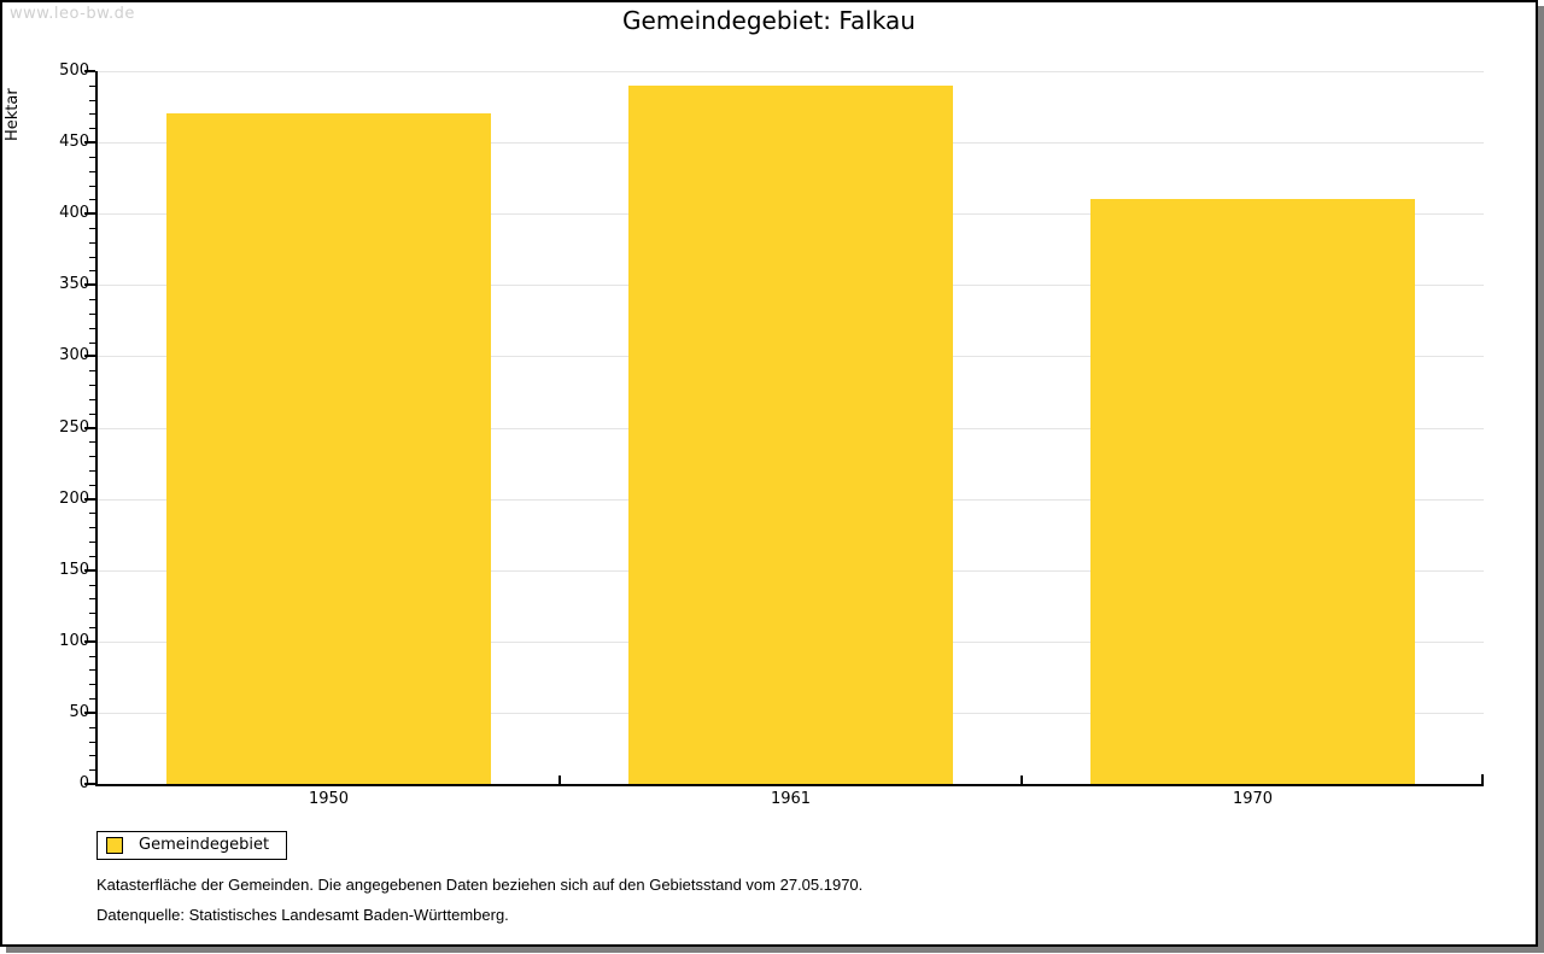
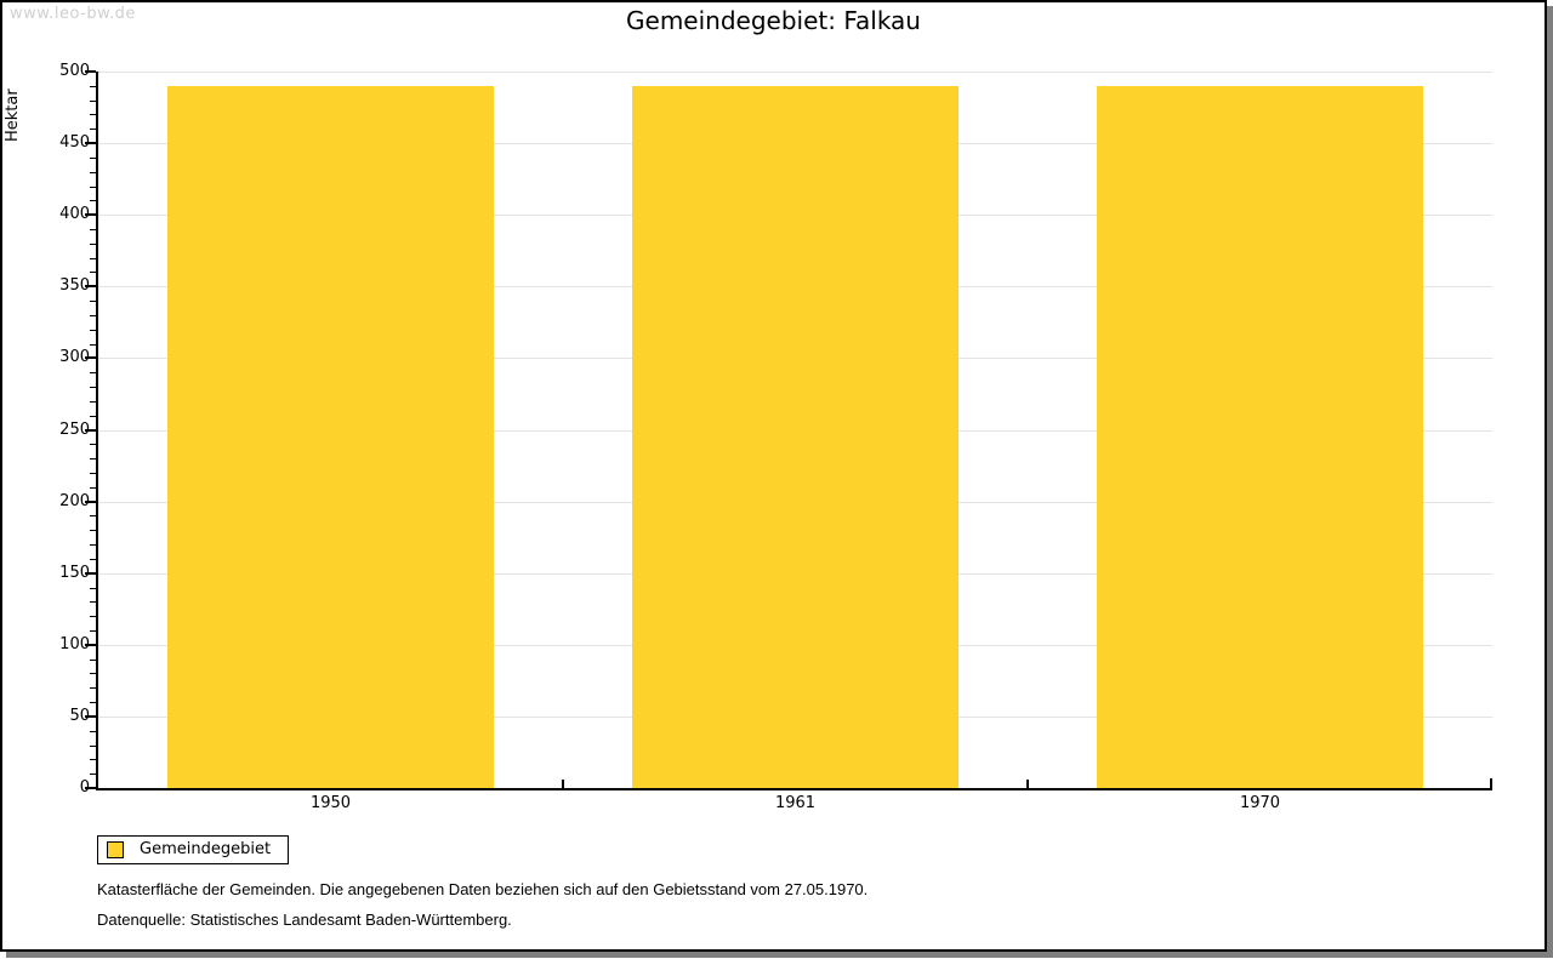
1950: 470 -> 490
1970: 410 -> 490
